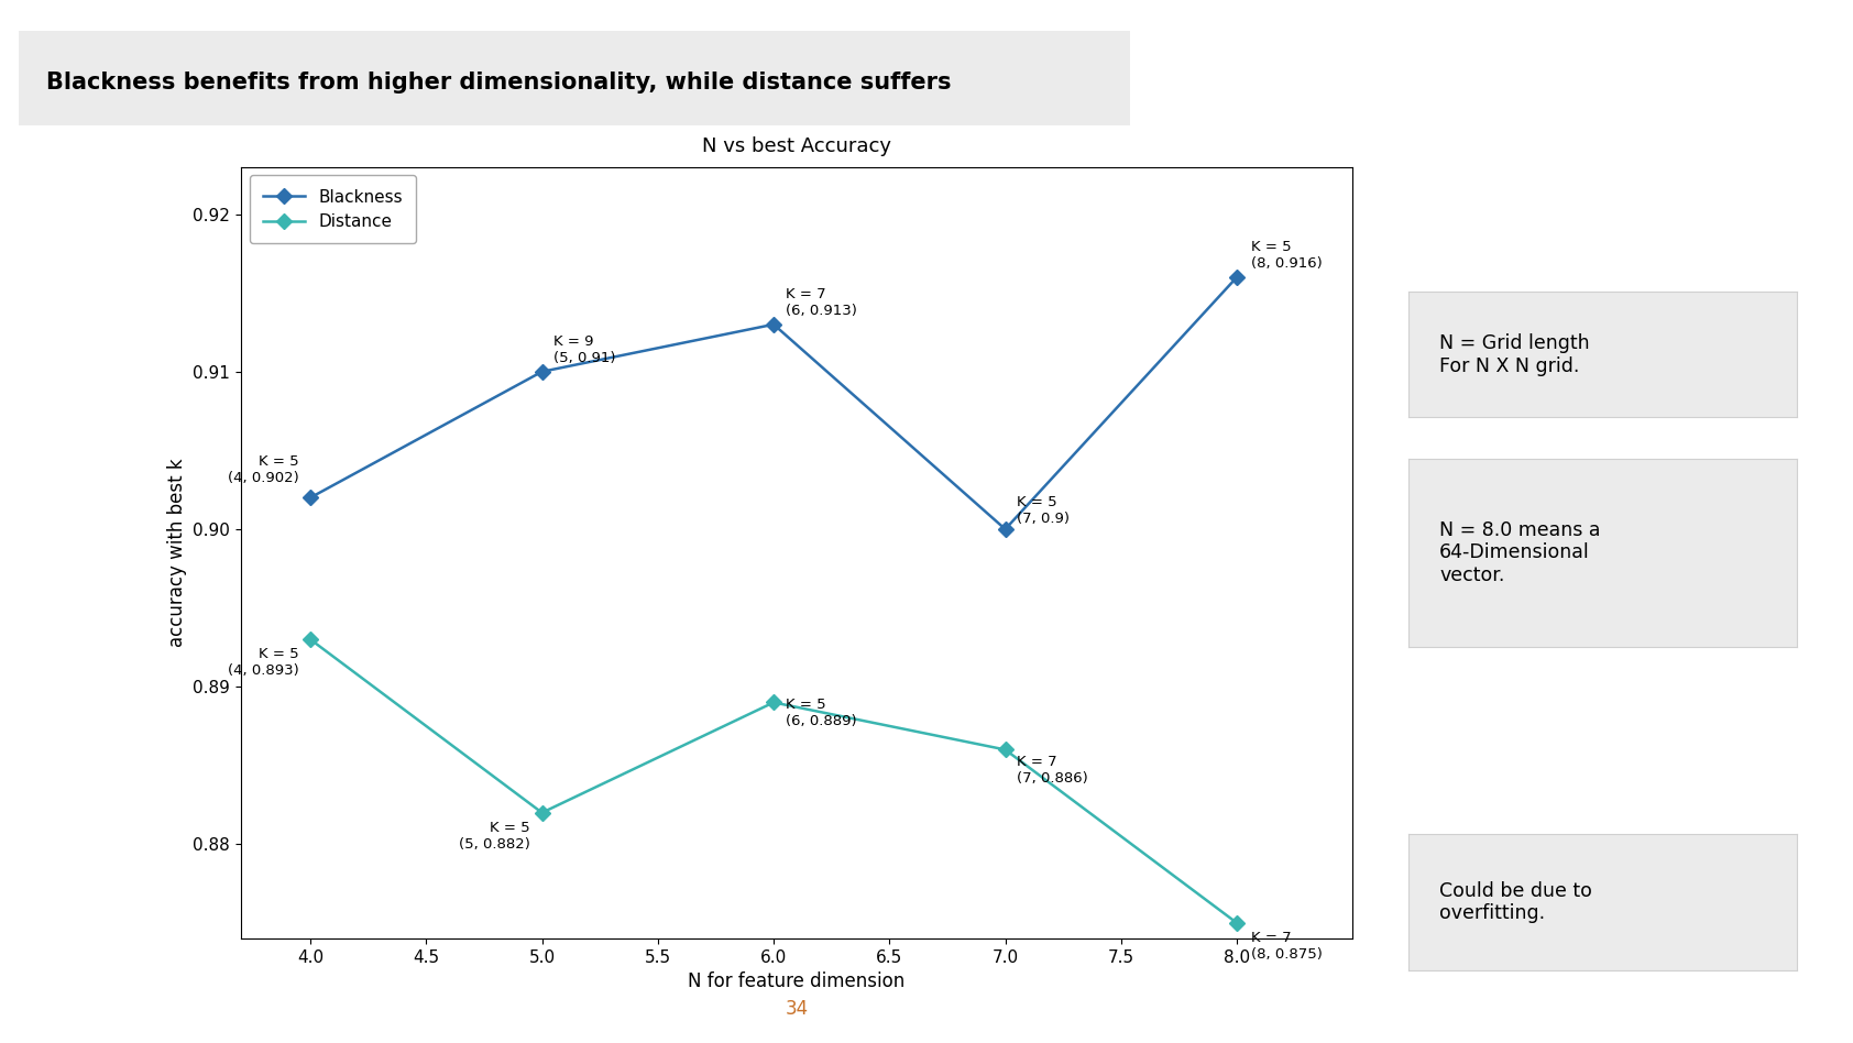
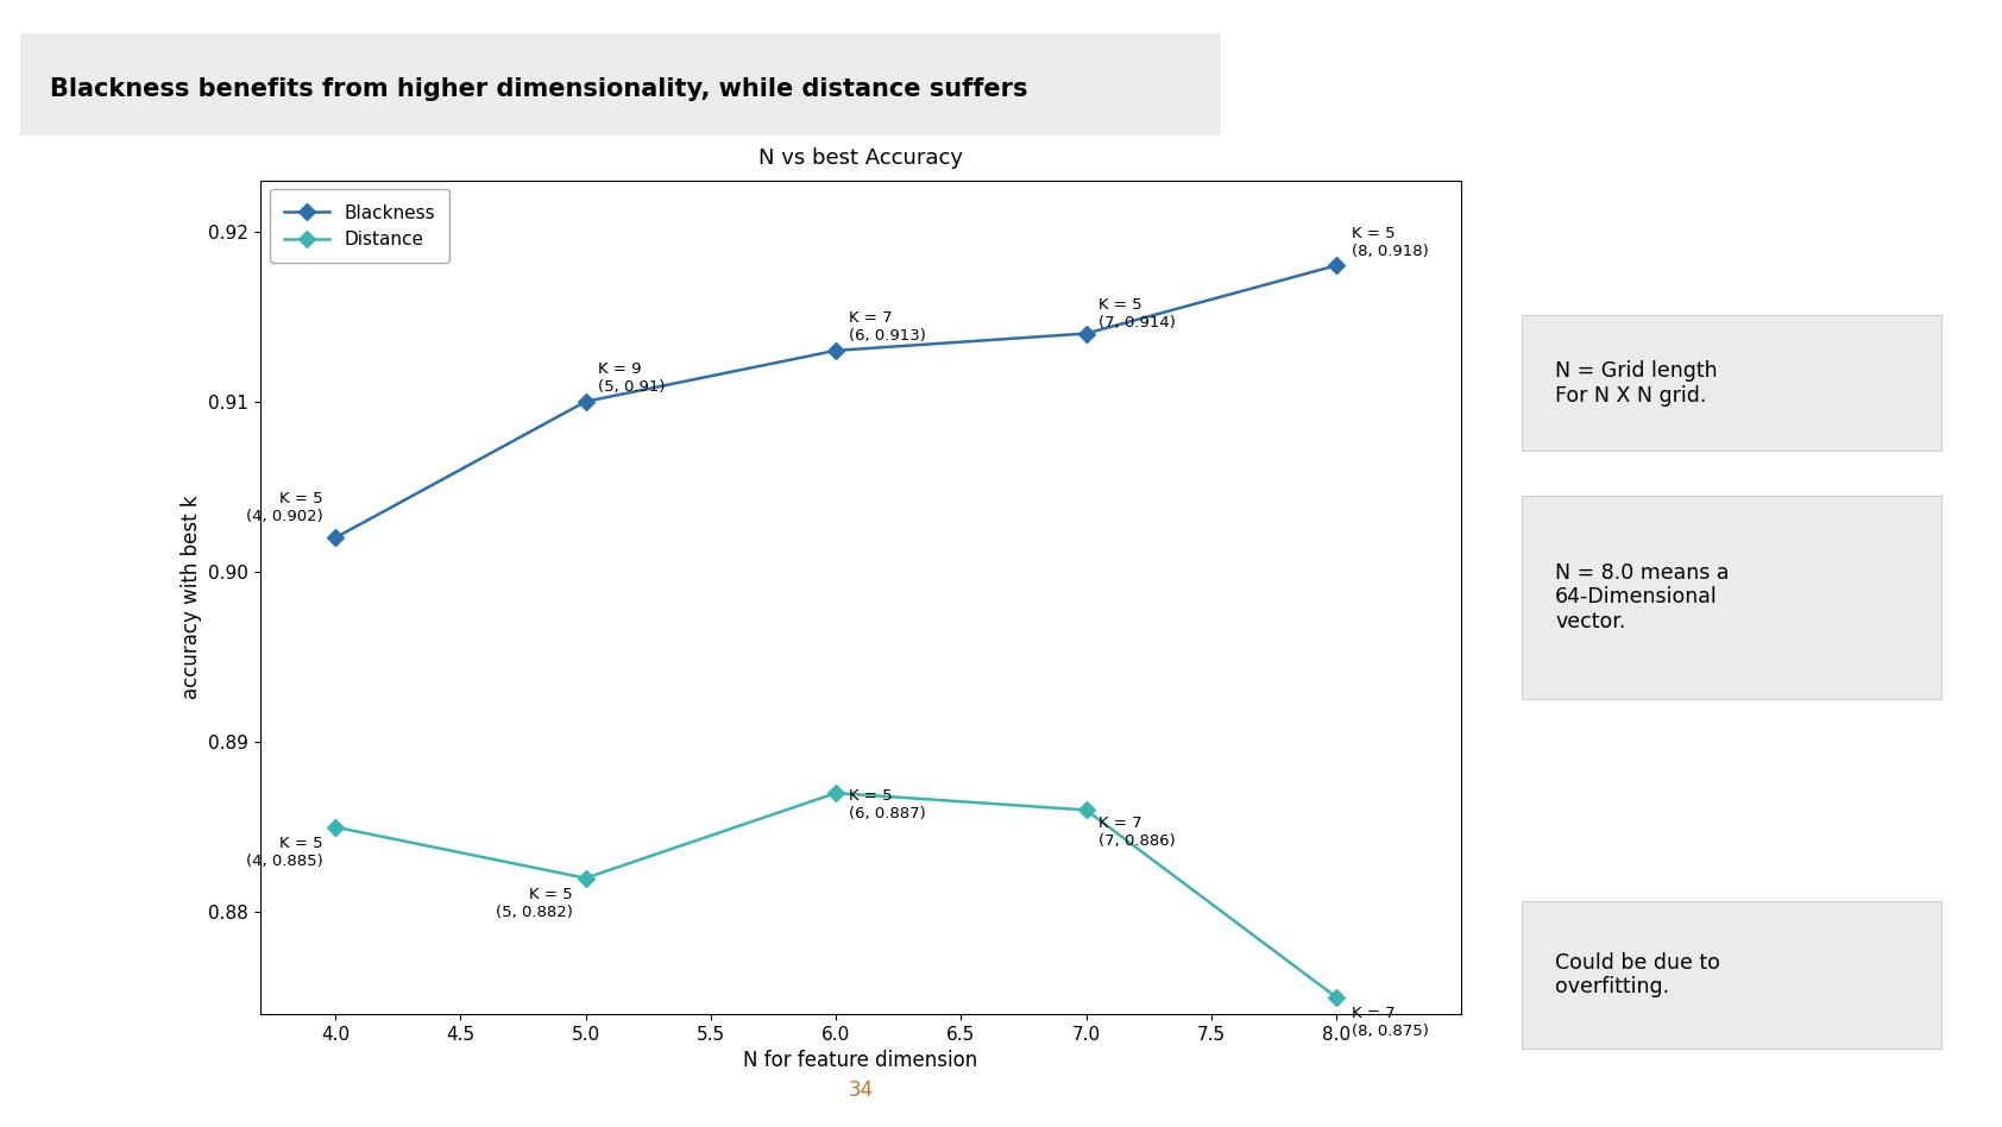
Distance/4.0: 0.893) -> 0.885)
Distance/6.0: 0.889) -> 0.887)
Blackness/7.0: 0.9) -> 0.914)
Blackness/8.0: 0.916) -> 0.918)
